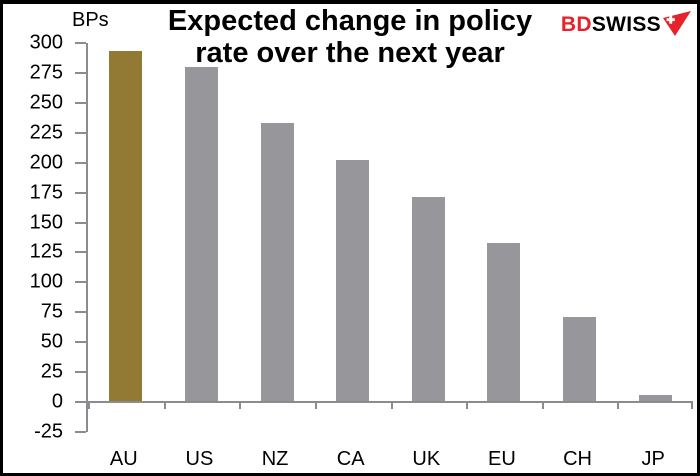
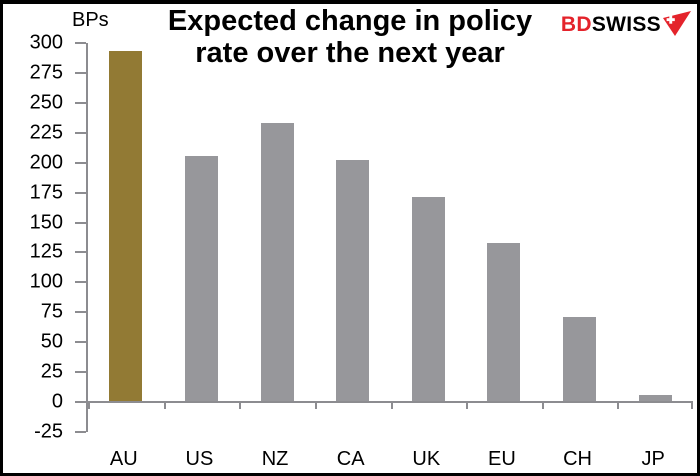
US: 280 -> 206
